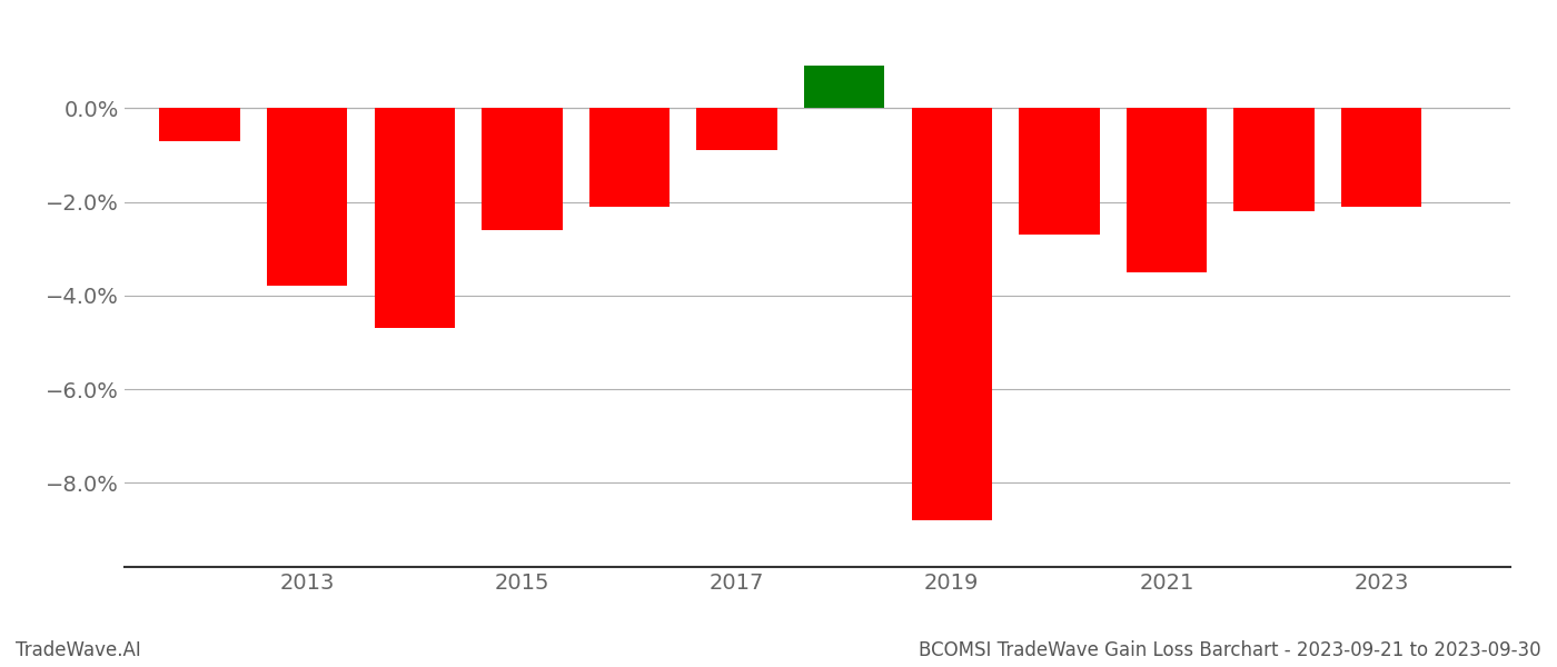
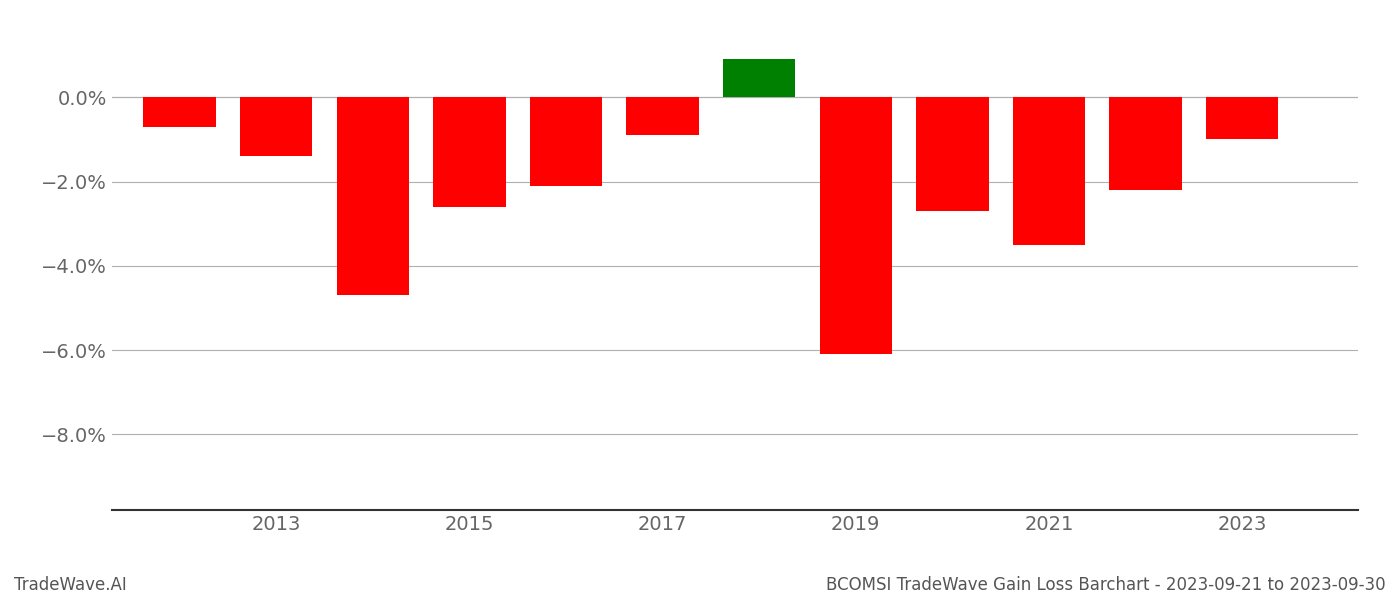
2013: -3.8% -> -1.4%
2019: -8.8% -> -6.1%
2023: -2.1% -> -1.0%
